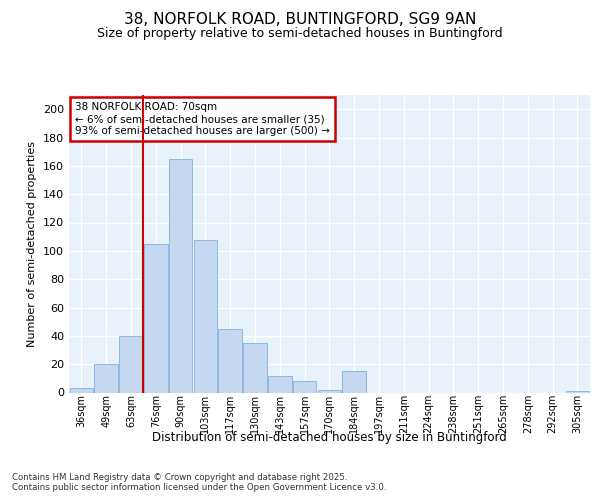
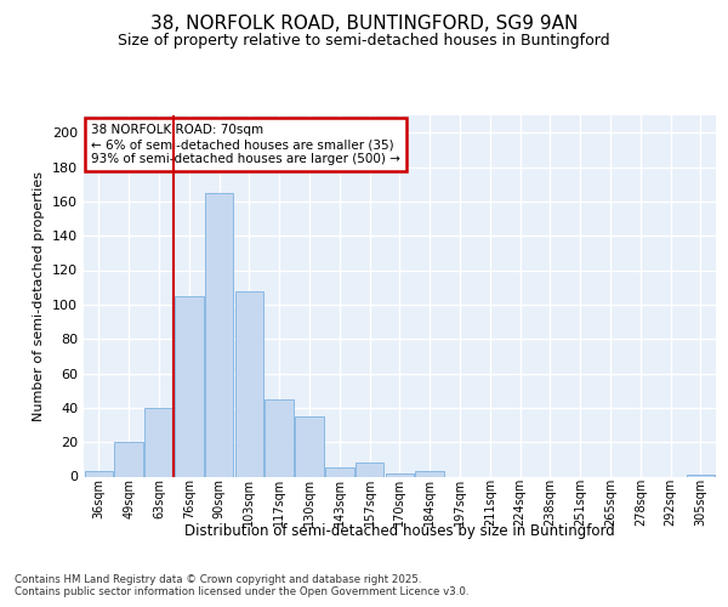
143sqm: 12 -> 5
184sqm: 15 -> 3
